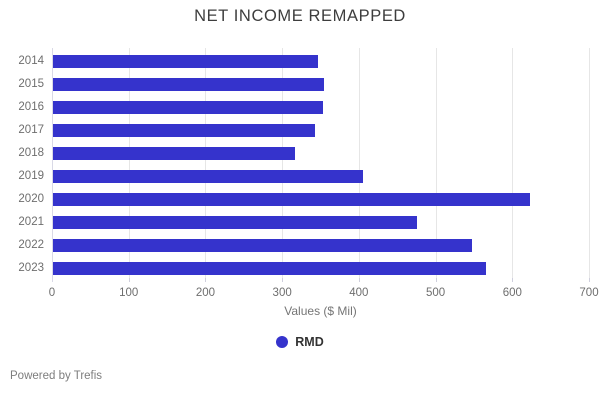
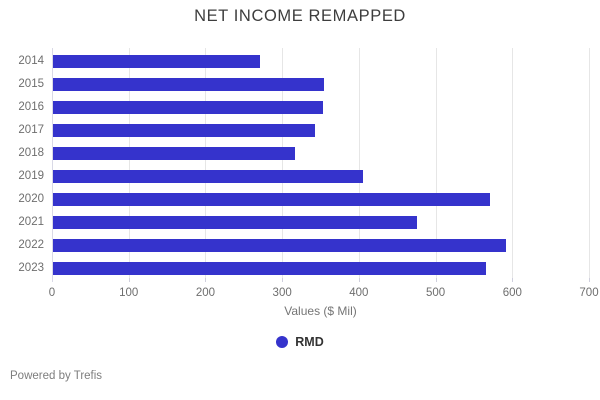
2014: 340 -> 270
2020: 620 -> 570
2022: 550 -> 590
